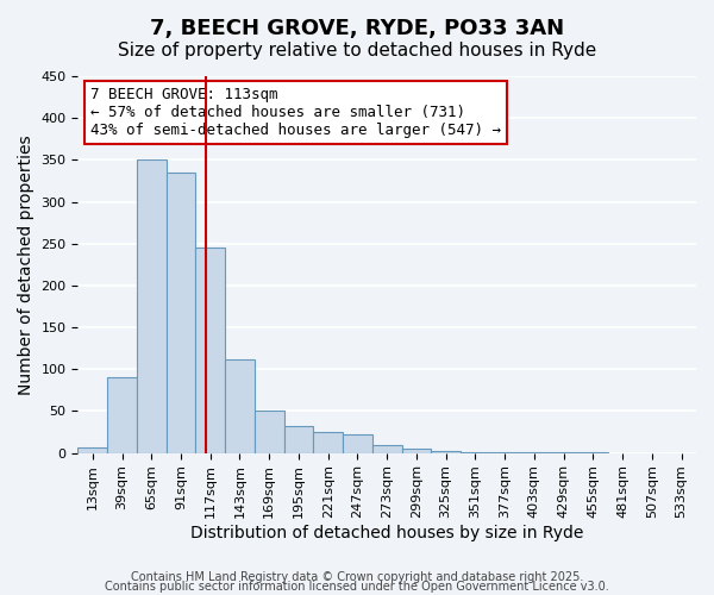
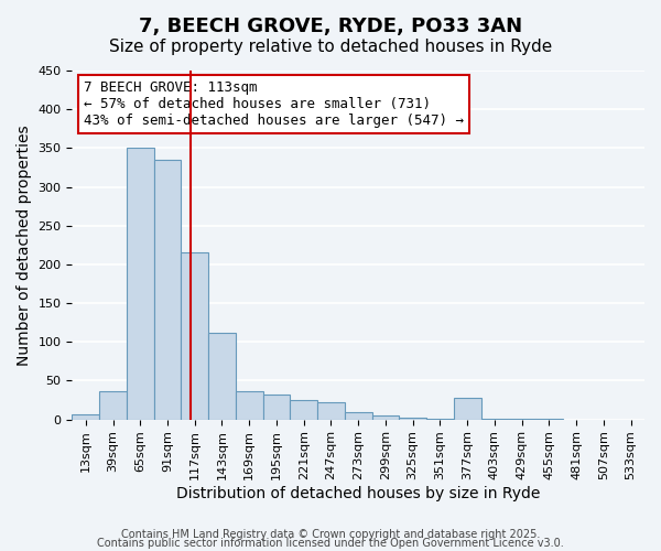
39sqm: 90 -> 36
117sqm: 245 -> 216
169sqm: 50 -> 36
377sqm: 1 -> 28
